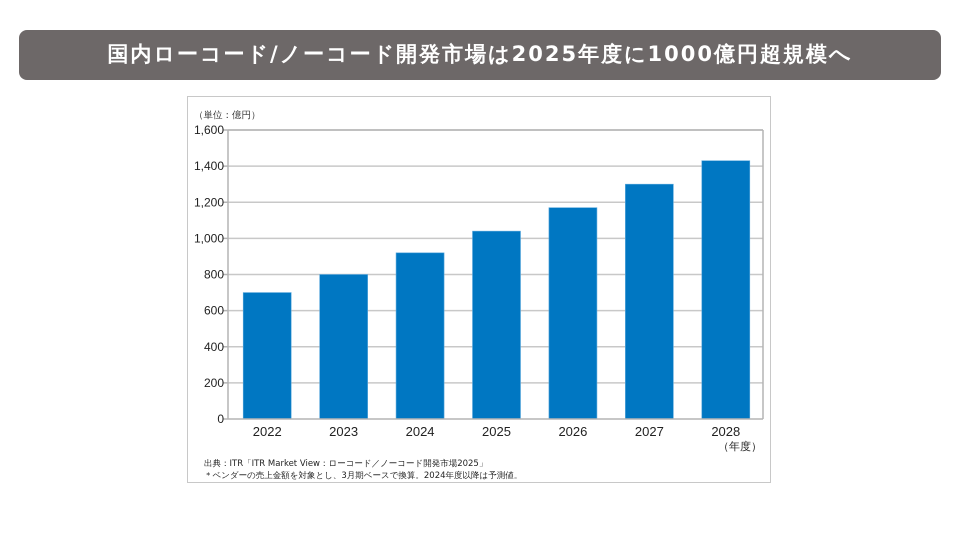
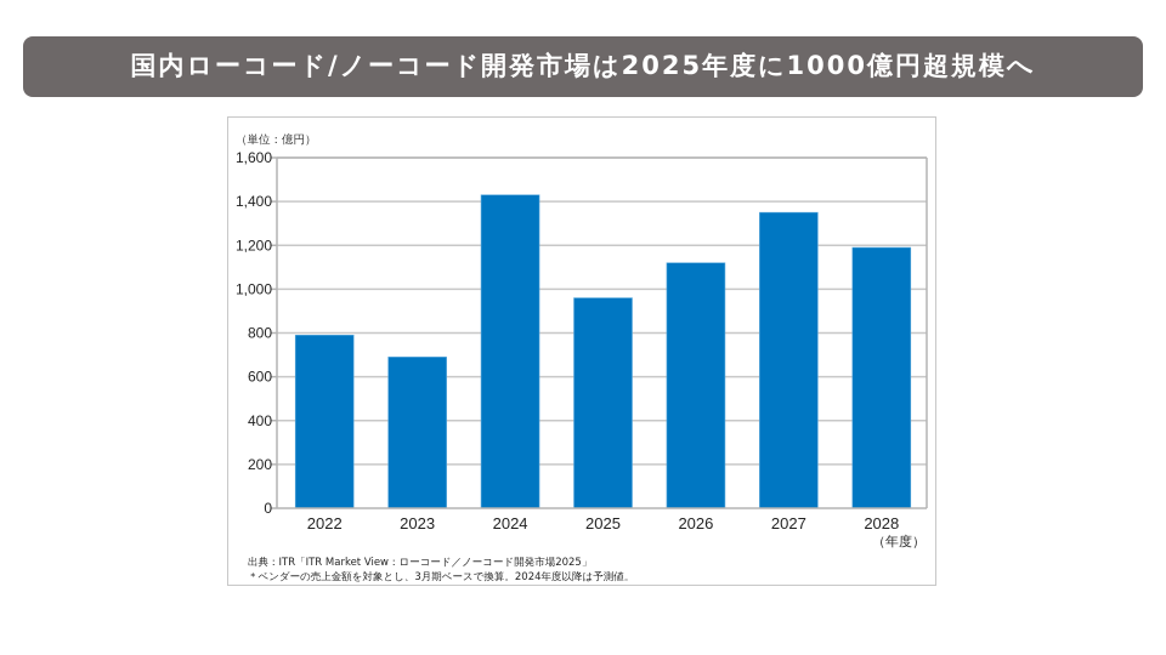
2022: 700 -> 790
2023: 800 -> 690
2024: 920 -> 1430
2025: 1040 -> 960
2026: 1170 -> 1120
2027: 1300 -> 1350
2028: 1430 -> 1190
